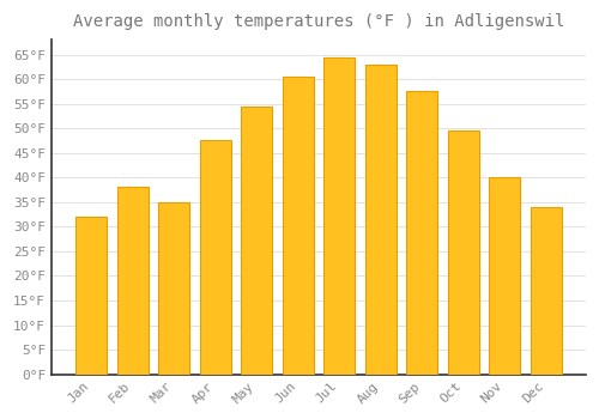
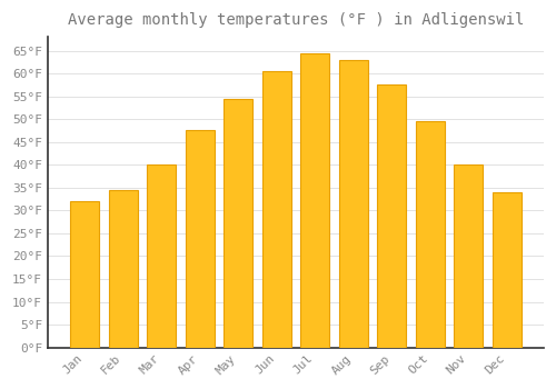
Feb: 38.0°F -> 34.5°F
Mar: 35.0°F -> 40.0°F
